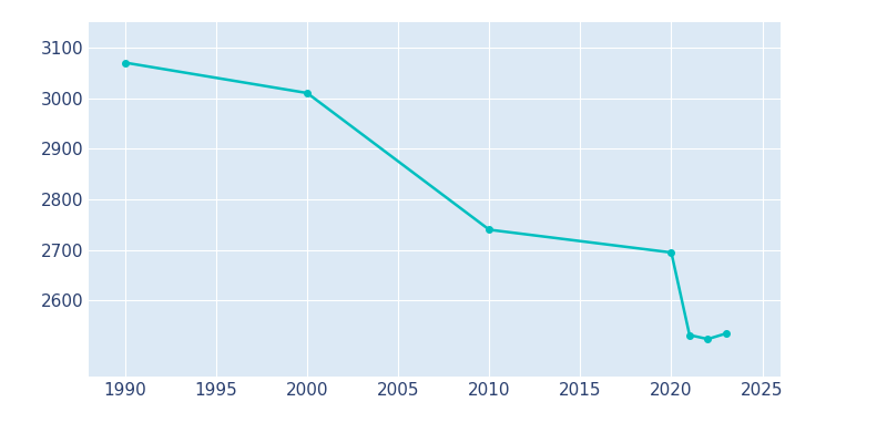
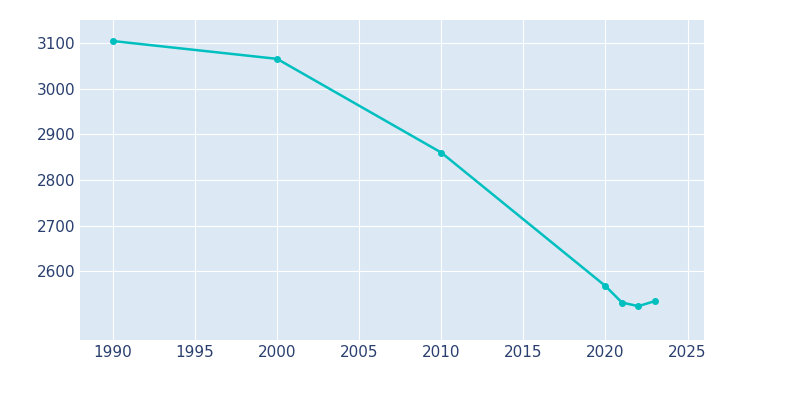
1990: 3070 -> 3104
2000: 3010 -> 3065
2010: 2740 -> 2860
2020: 2695 -> 2568
